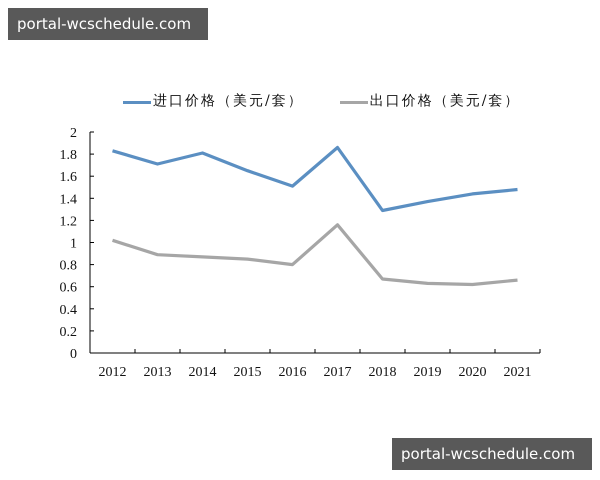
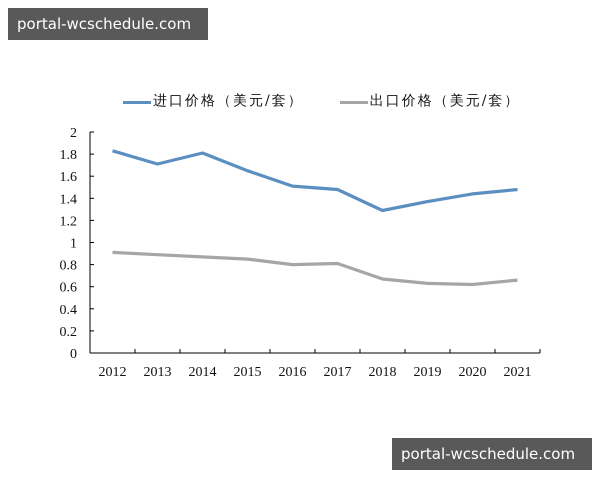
出口价格（美元/套）/2012: 1.02 -> 0.91
进口价格（美元/套）/2017: 1.86 -> 1.48
出口价格（美元/套）/2017: 1.16 -> 0.81
